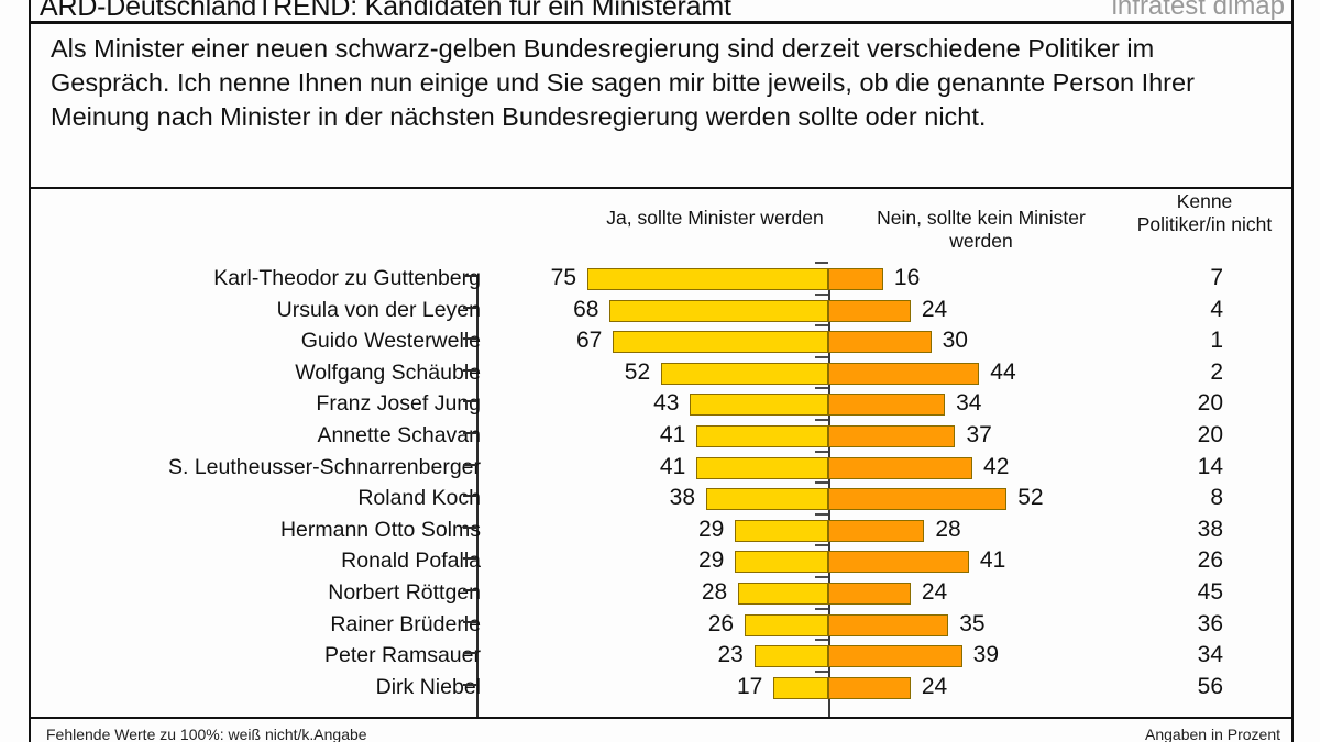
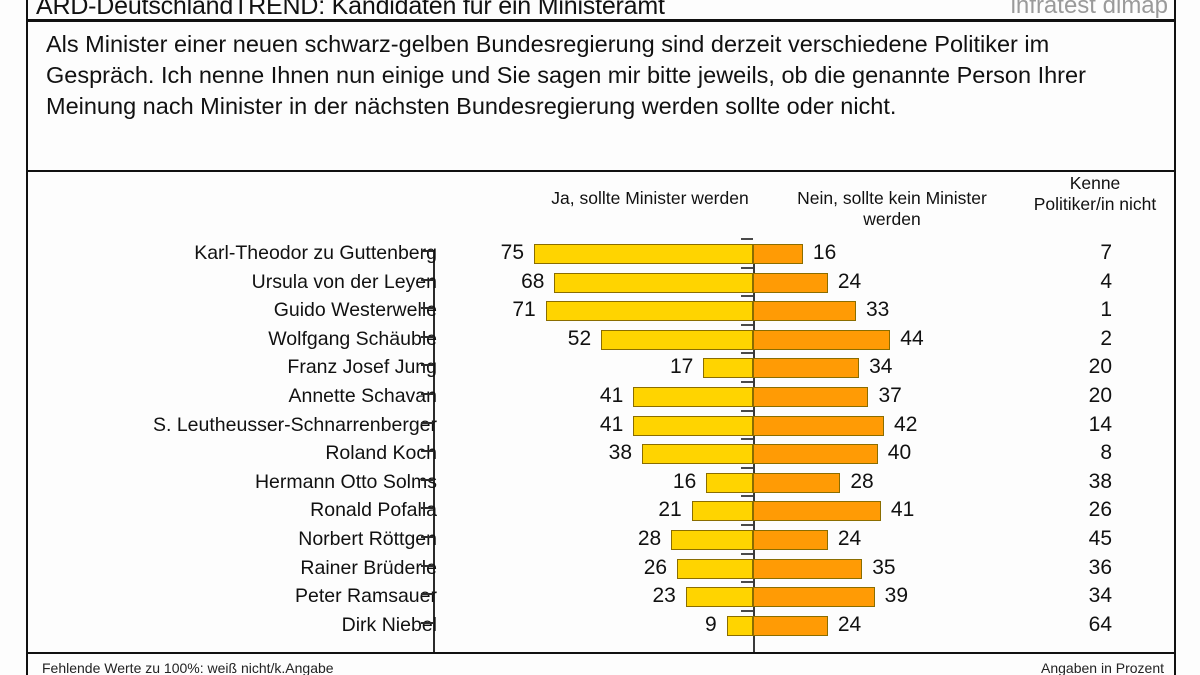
Ja, sollte Minister werden/Guido Westerwelle: 67 -> 71
Nein, sollte kein Minister werden/Guido Westerwelle: 30 -> 33
Ja, sollte Minister werden/Franz Josef Jung: 43 -> 17
Nein, sollte kein Minister werden/Roland Koch: 52 -> 40
Ja, sollte Minister werden/Hermann Otto Solms: 29 -> 16
Ja, sollte Minister werden/Ronald Pofalla: 29 -> 21
Ja, sollte Minister werden/Dirk Niebel: 17 -> 9
Kenne Politiker/in nicht/Dirk Niebel: 56 -> 64
